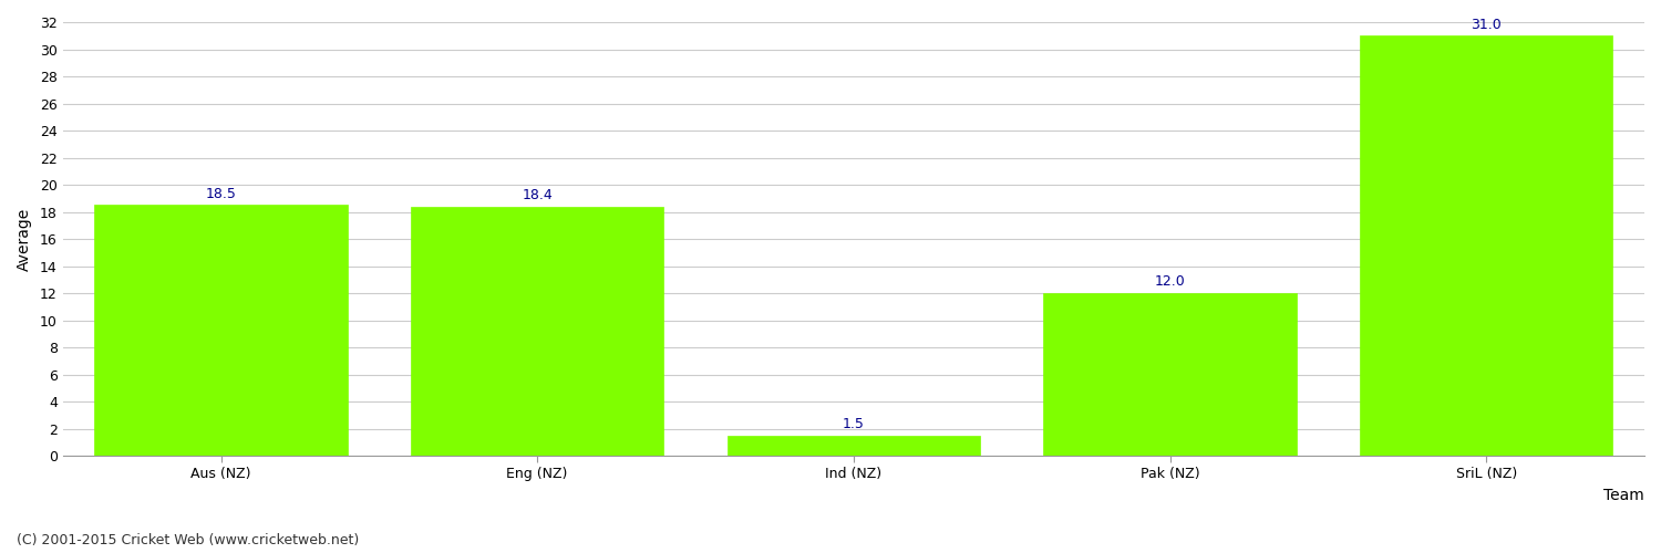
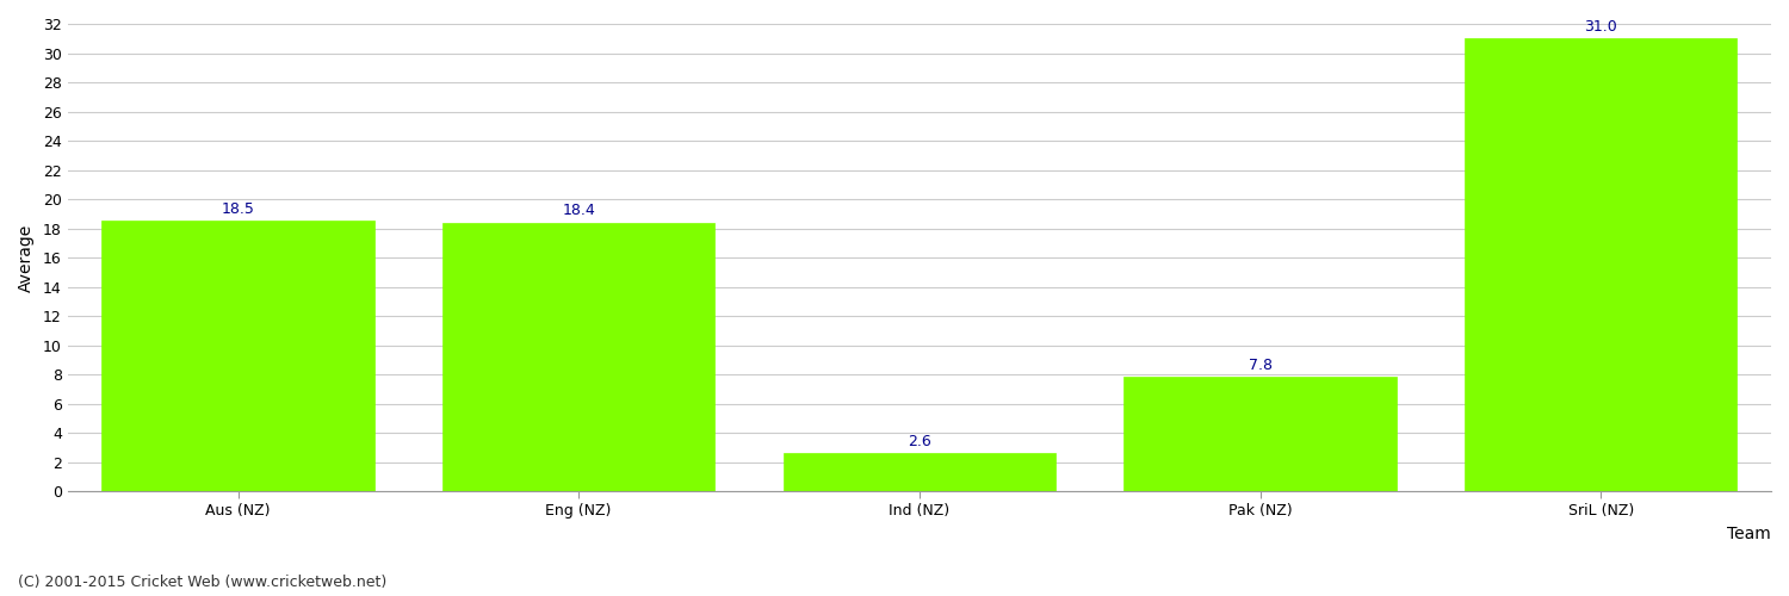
Ind (NZ): 1.5 -> 2.6
Pak (NZ): 12.0 -> 7.8
